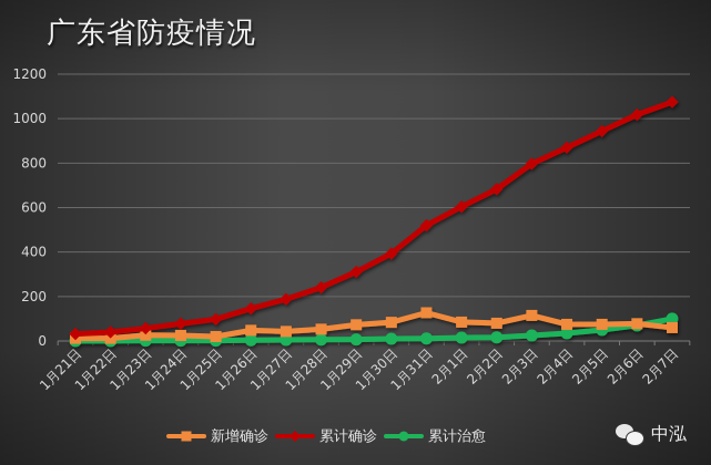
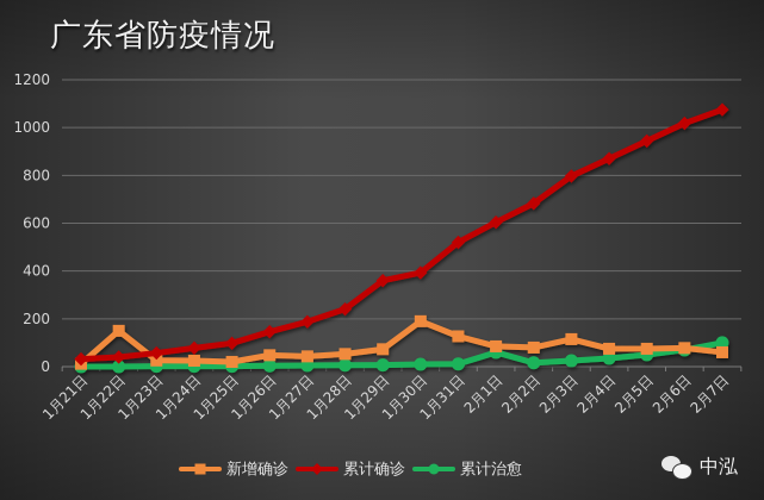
新增确诊/1月22日: 10 -> 150
累计确诊/1月29日: 310 -> 360
新增确诊/1月30日: 80 -> 190
累计治愈/2月1日: 20 -> 60
